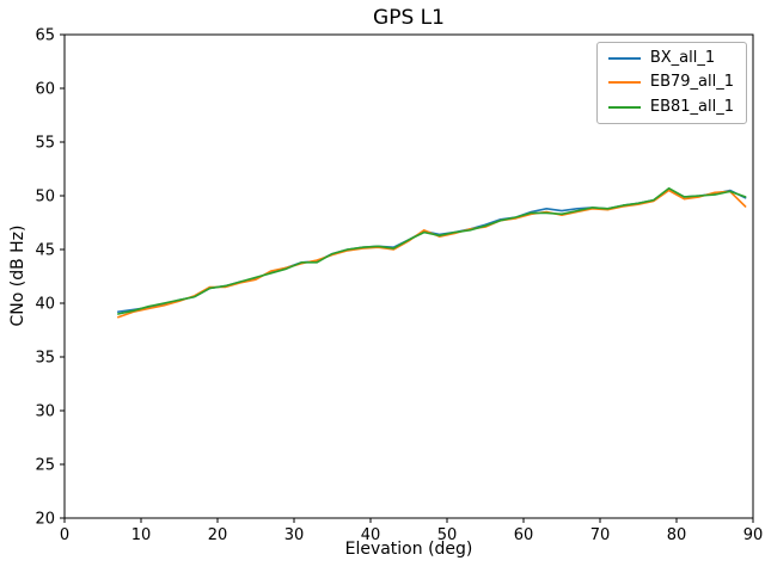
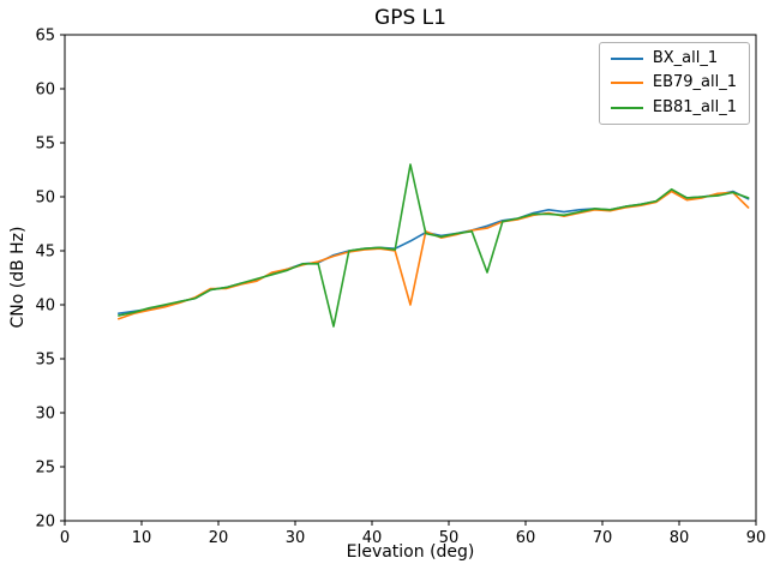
EB81_all_1/35: 45 -> 38
EB79_all_1/45: 46 -> 40
EB81_all_1/45: 46 -> 53
EB81_all_1/55: 47 -> 43
